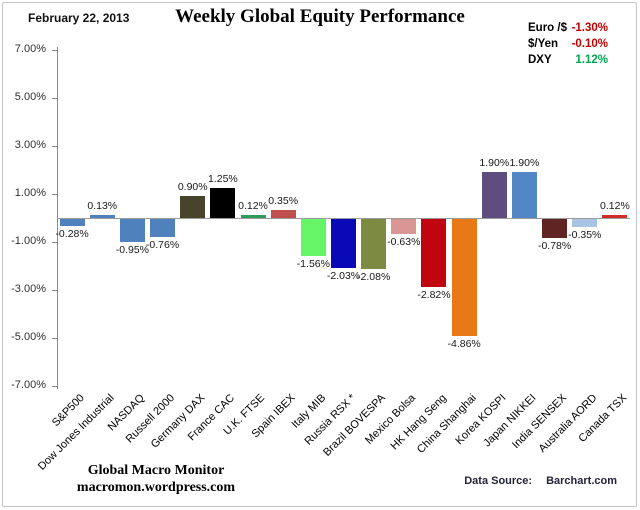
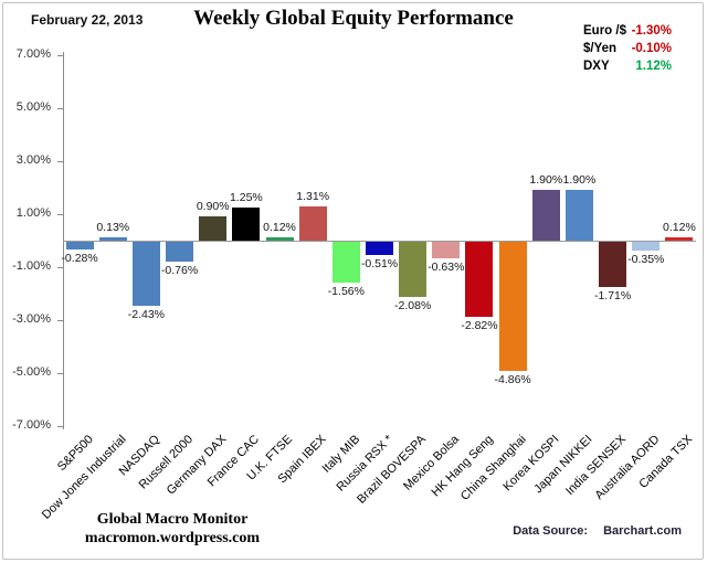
NASDAQ: -0.95% -> -2.43%
Spain IBEX: 0.35% -> 1.31%
Russia RSX *: -2.03% -> -0.51%
India SENSEX: -0.78% -> -1.71%
